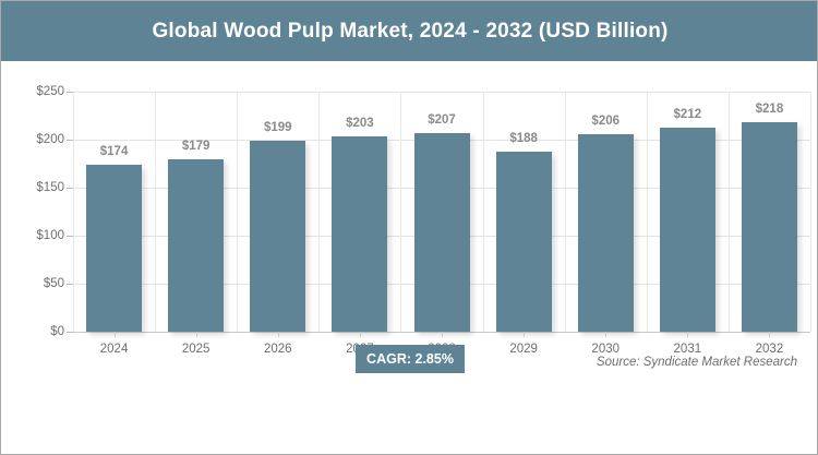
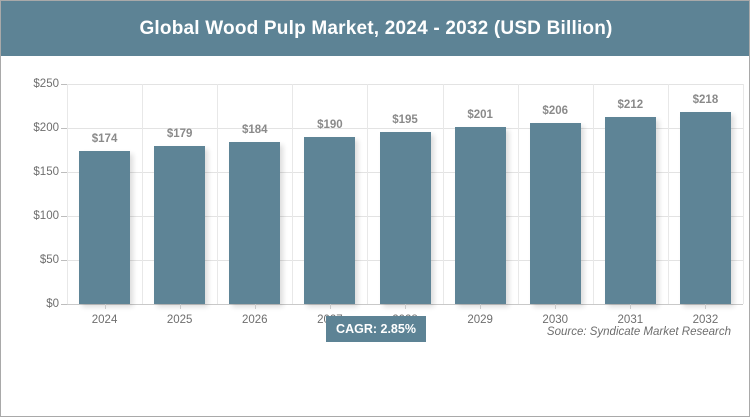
2026: $199 -> $184
2027: $203 -> $190
2028: $207 -> $195
2029: $188 -> $201
